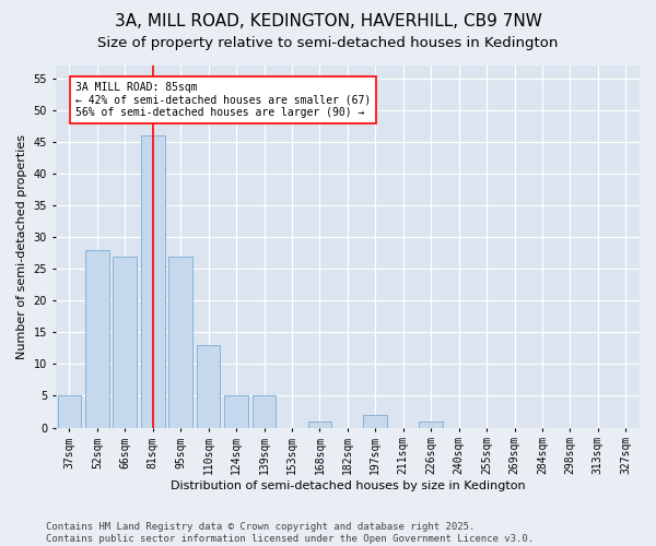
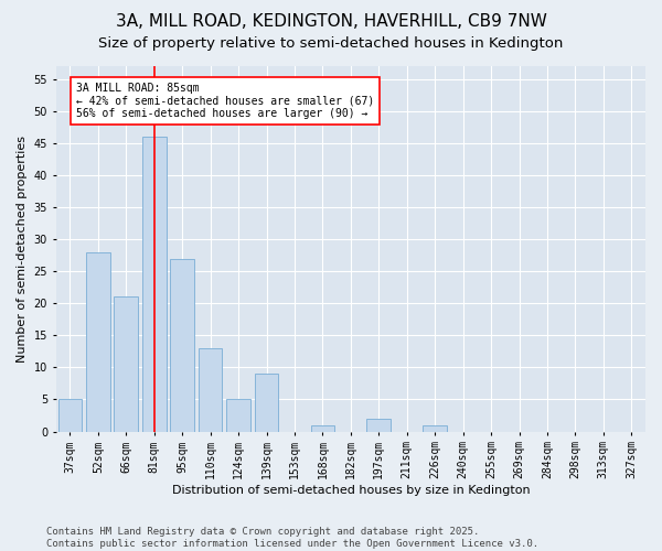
66sqm: 27 -> 21
139sqm: 5 -> 9
